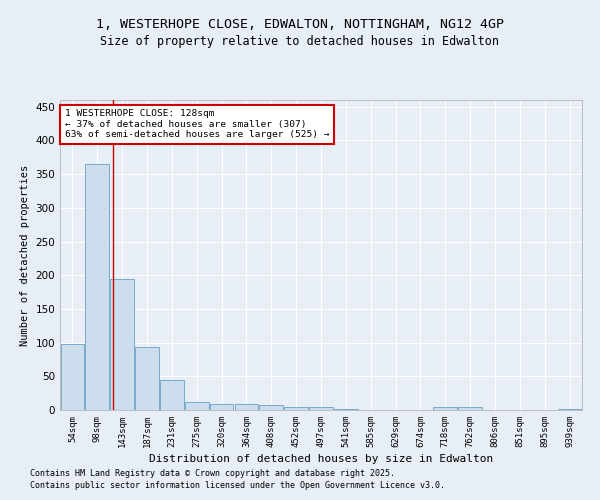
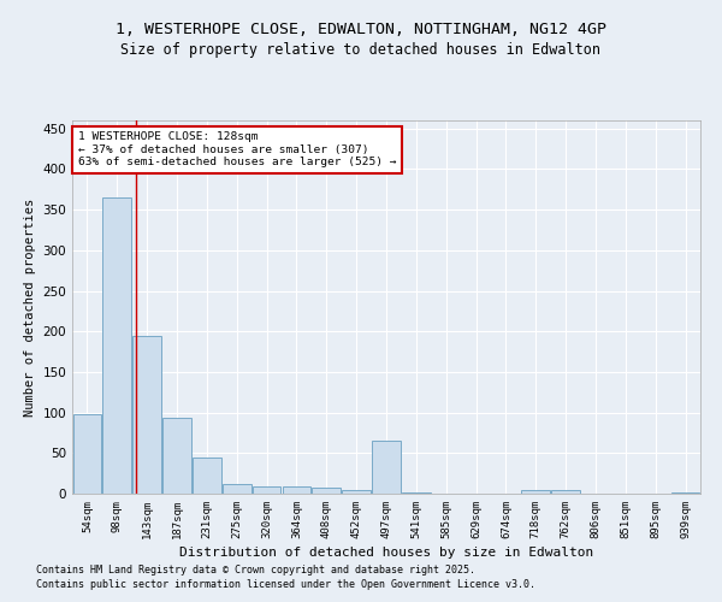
497sqm: 5 -> 66
